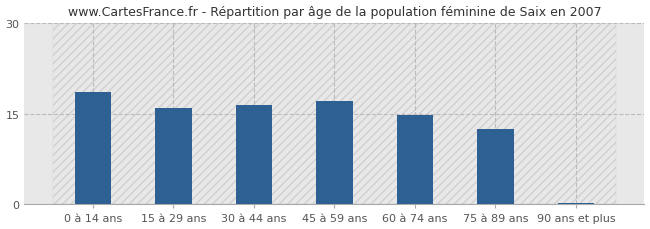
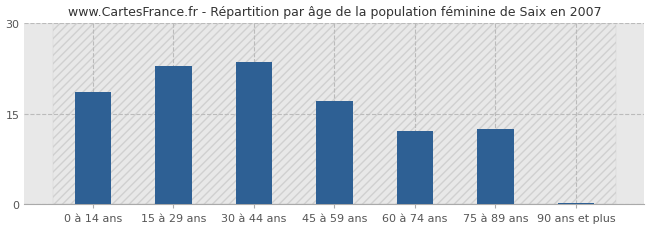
15 à 29 ans: 16.0 -> 22.8
30 à 44 ans: 16.5 -> 23.6
60 à 74 ans: 14.7 -> 12.2
